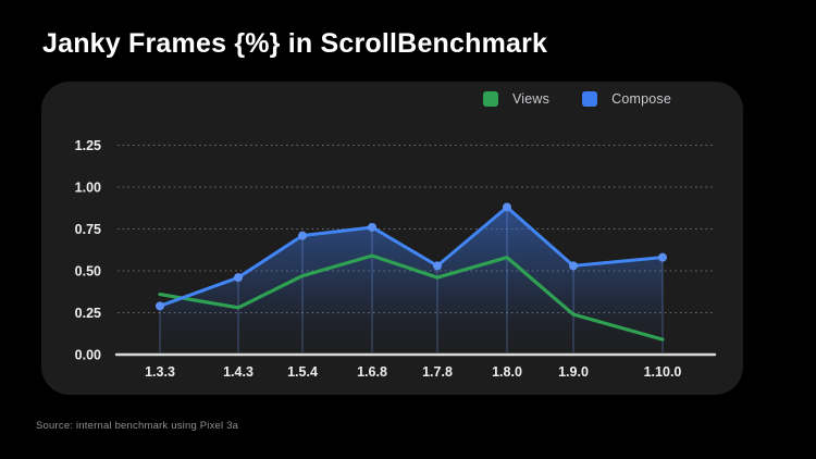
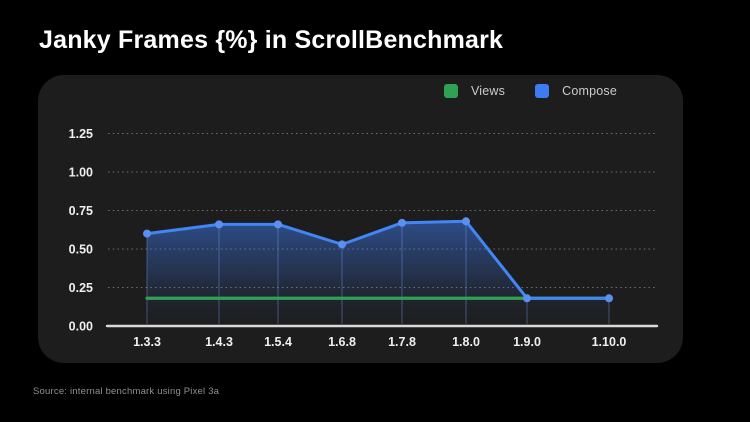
Views/1.3.3: 0.36 -> 0.18
Compose/1.3.3: 0.29 -> 0.60
Views/1.4.3: 0.28 -> 0.18
Compose/1.4.3: 0.46 -> 0.66
Views/1.5.4: 0.47 -> 0.18
Compose/1.5.4: 0.71 -> 0.66
Views/1.6.8: 0.59 -> 0.18
Compose/1.6.8: 0.76 -> 0.53
Views/1.7.8: 0.46 -> 0.18
Compose/1.7.8: 0.53 -> 0.67
Views/1.8.0: 0.58 -> 0.18
Compose/1.8.0: 0.88 -> 0.68
Views/1.9.0: 0.24 -> 0.18
Compose/1.9.0: 0.53 -> 0.18
Views/1.10.0: 0.09 -> 0.18
Compose/1.10.0: 0.58 -> 0.18
